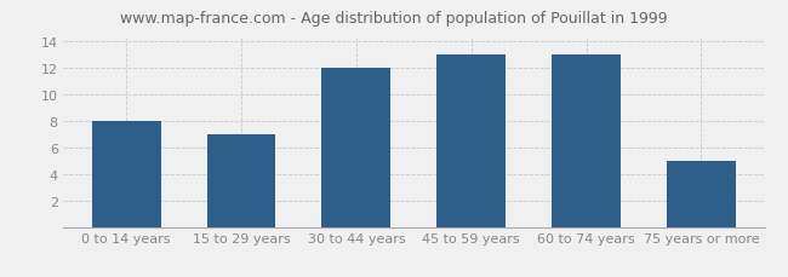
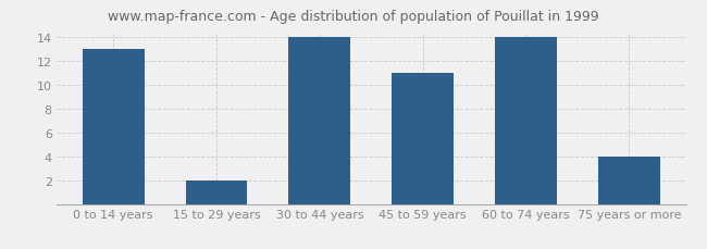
0 to 14 years: 8 -> 13
15 to 29 years: 7 -> 2
30 to 44 years: 12 -> 14
45 to 59 years: 13 -> 11
60 to 74 years: 13 -> 14
75 years or more: 5 -> 4
